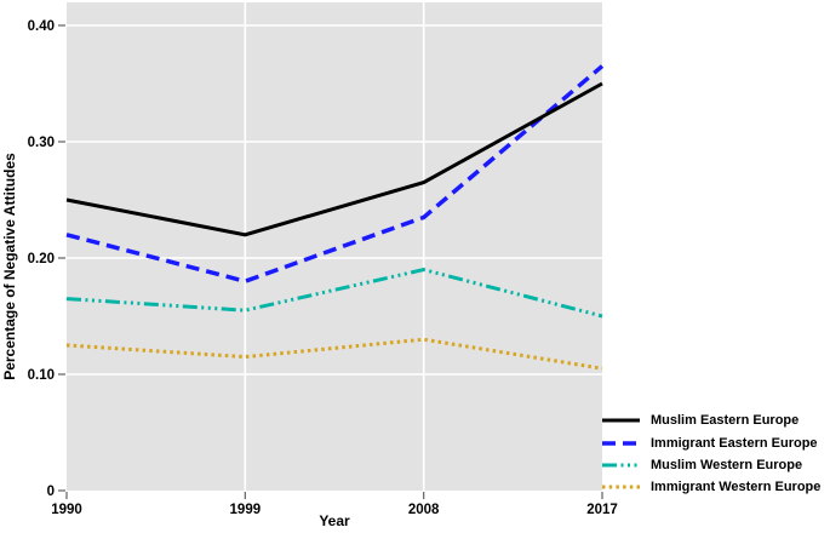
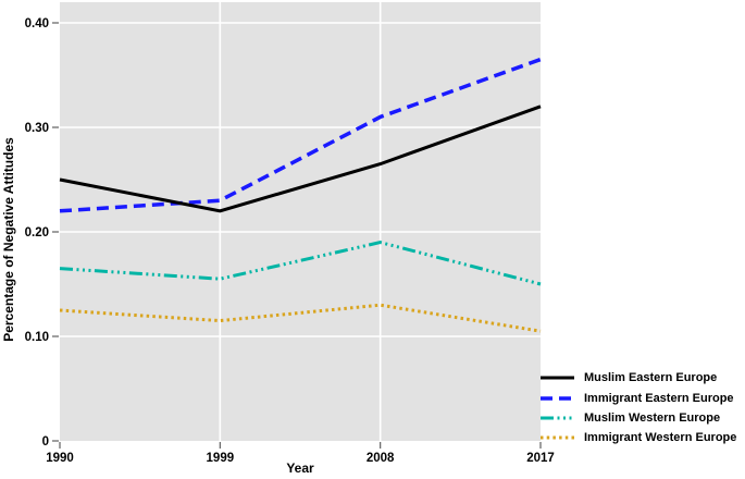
Immigrant Eastern Europe/1999: 0.18 -> 0.23
Immigrant Eastern Europe/2008: 0.23 -> 0.31
Muslim Eastern Europe/2017: 0.35 -> 0.32
